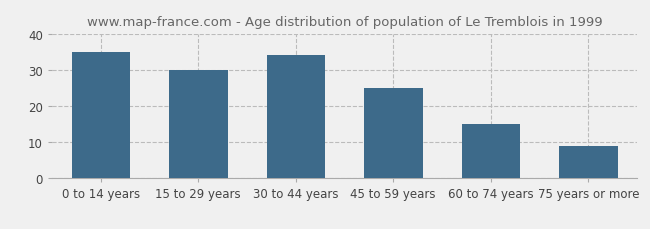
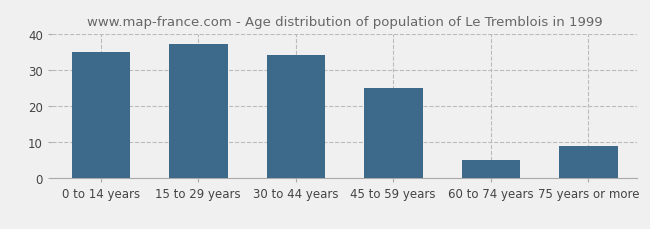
15 to 29 years: 30 -> 37
60 to 74 years: 15 -> 5
